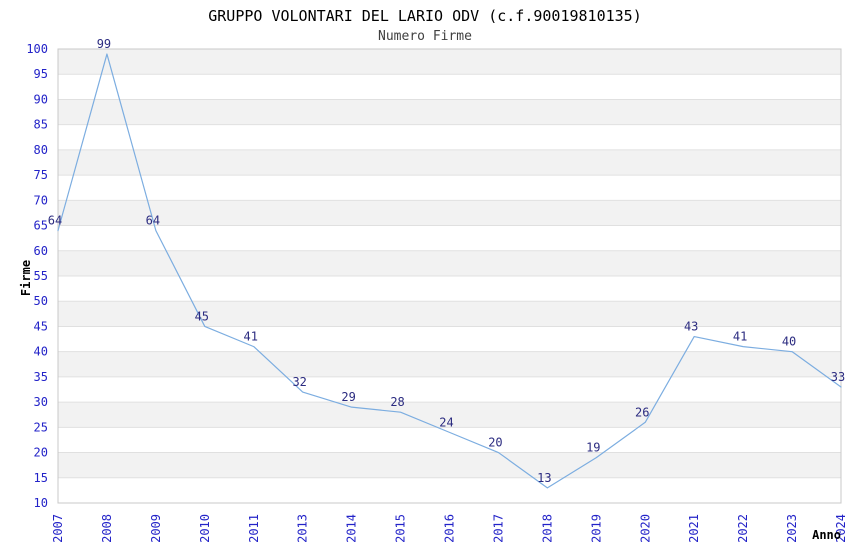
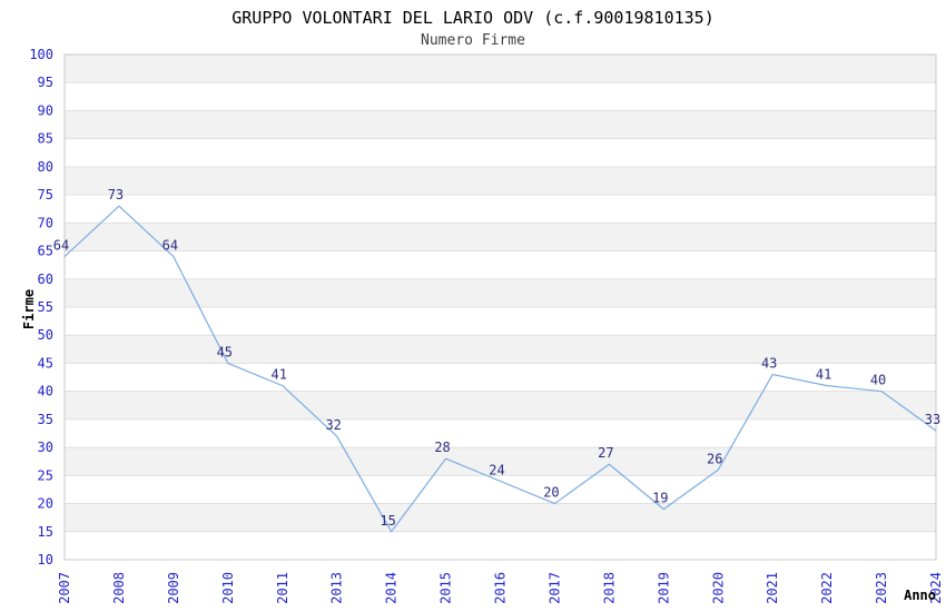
2008: 99 -> 73
2014: 29 -> 15
2018: 13 -> 27
